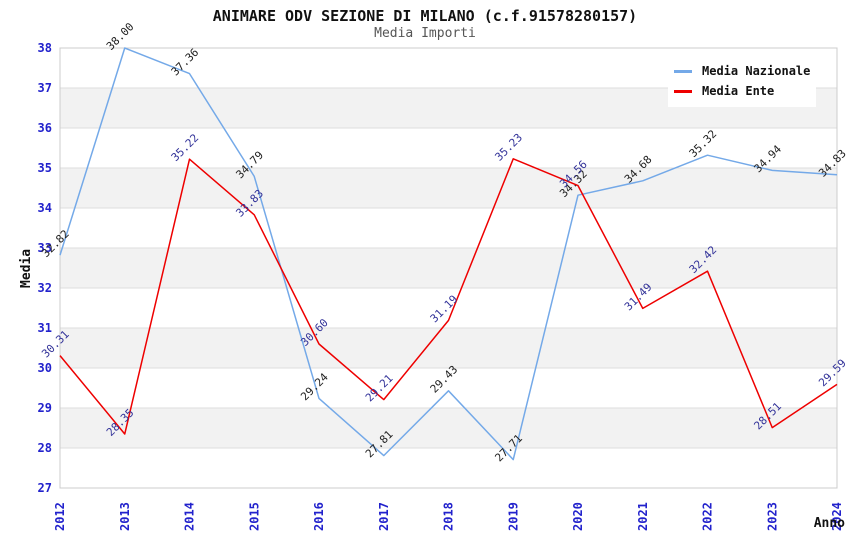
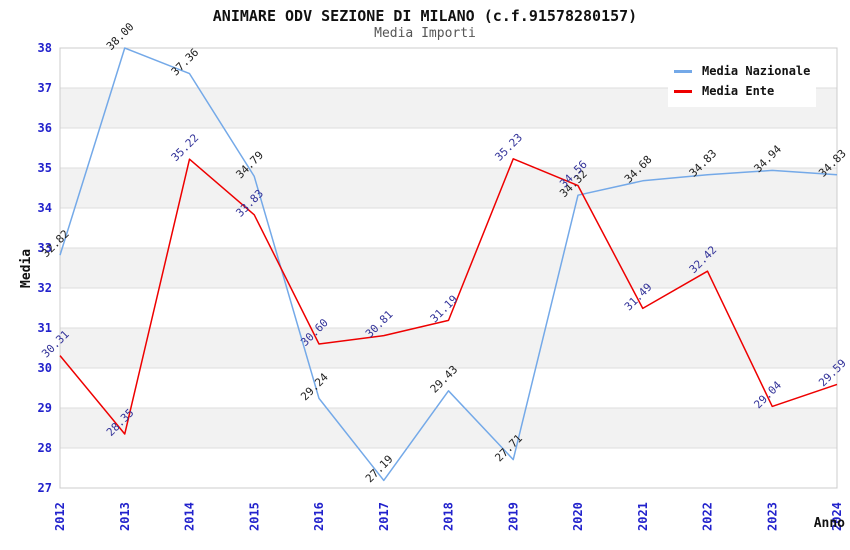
Media Nazionale/2017: 27.81 -> 27.19
Media Ente/2017: 29.21 -> 30.81
Media Nazionale/2022: 35.32 -> 34.83
Media Ente/2023: 28.51 -> 29.04
